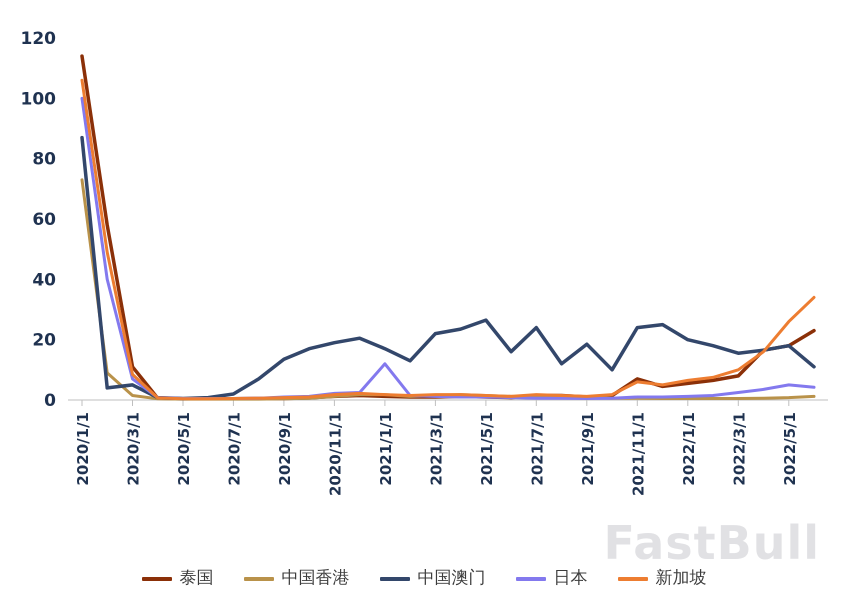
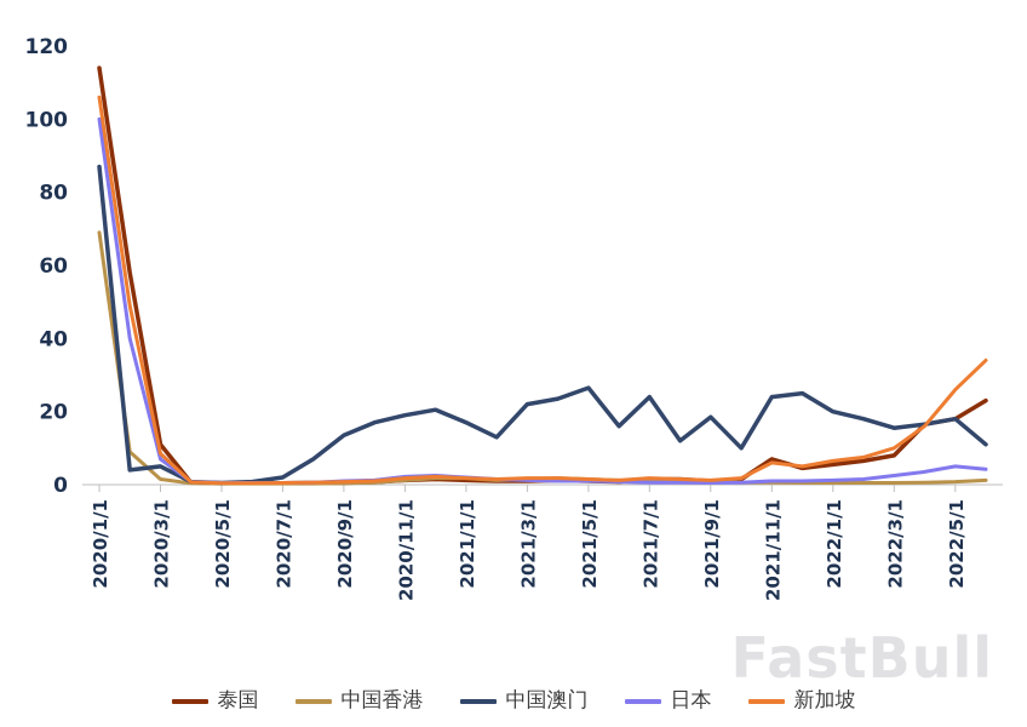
中国香港/2020/1/1: 73 -> 69
日本/2021/1/1: 12 -> 2
